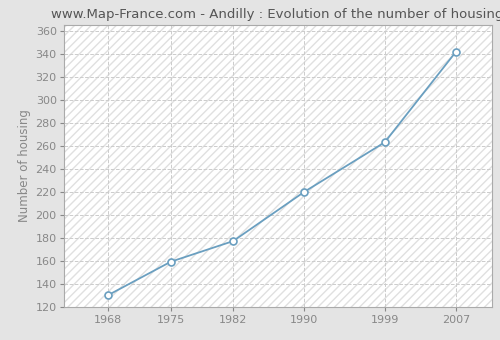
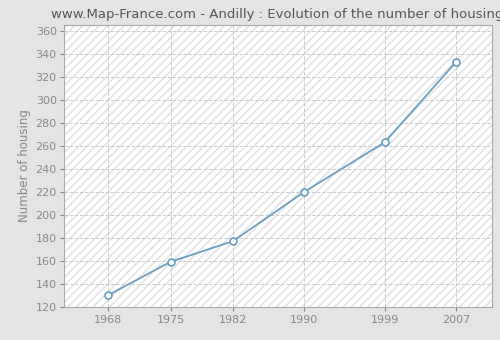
2007: 342 -> 333
